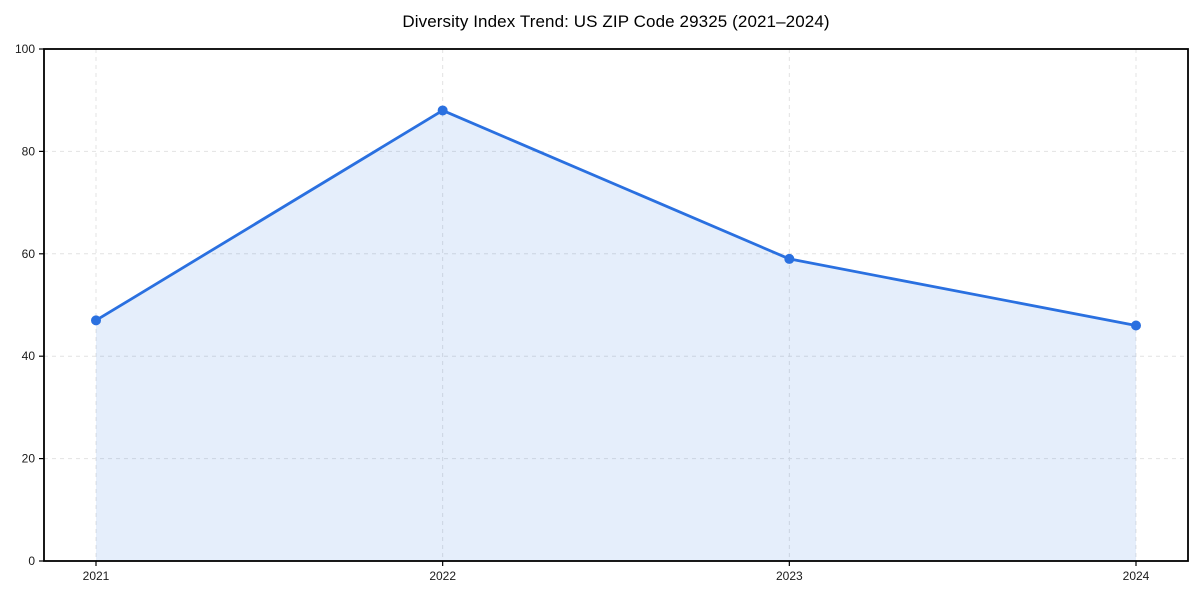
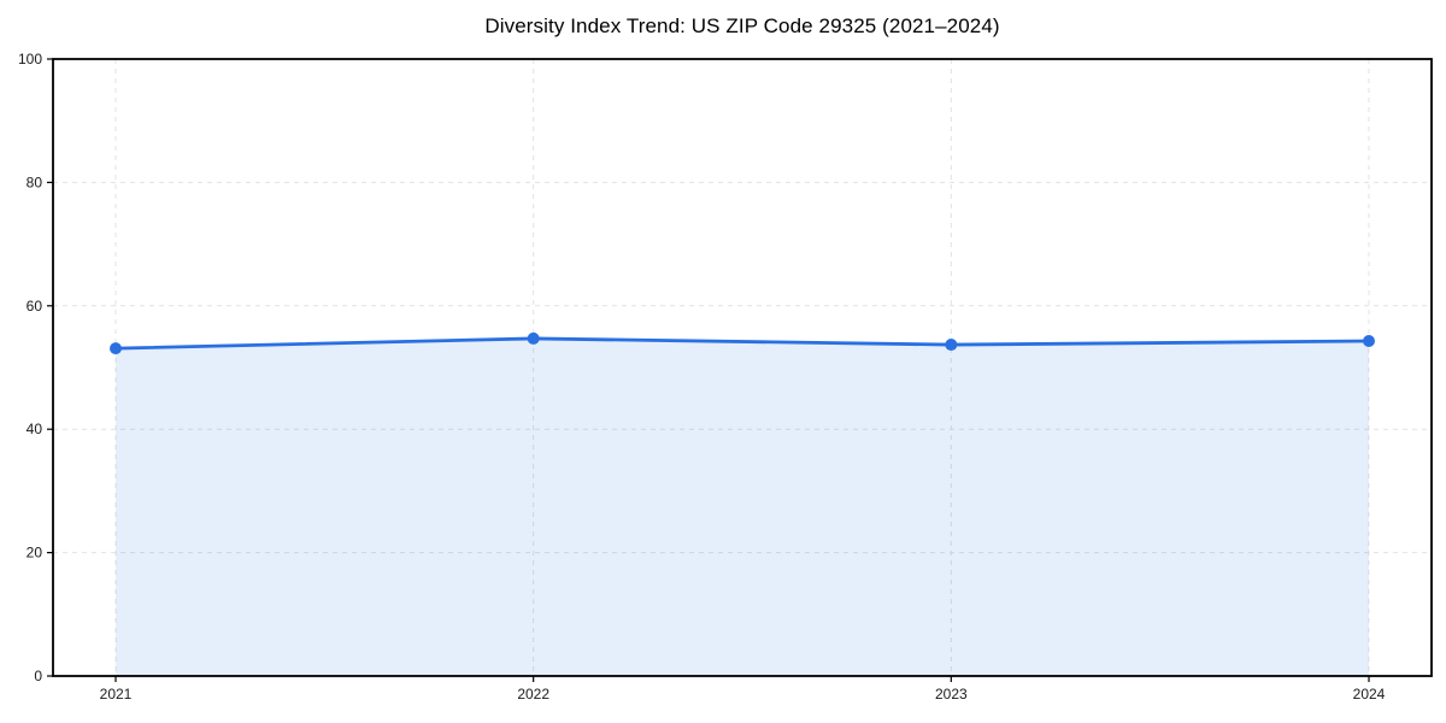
2021: 47 -> 53
2022: 88 -> 55
2023: 59 -> 54
2024: 46 -> 54
